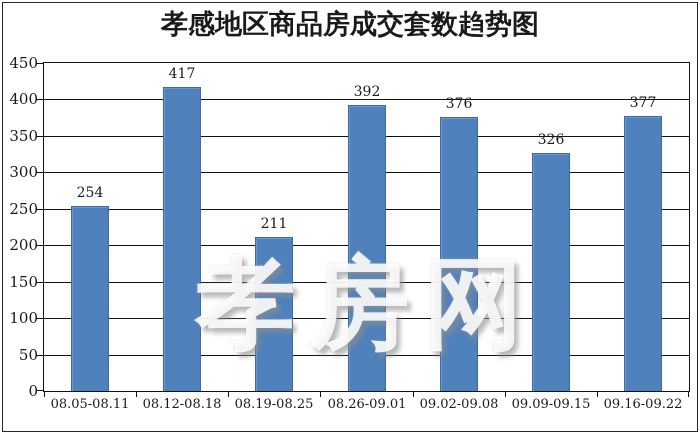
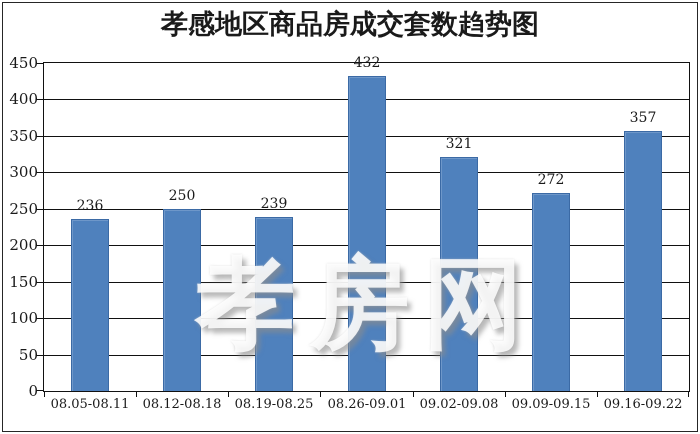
08.05-08.11: 254 -> 236
08.12-08.18: 417 -> 250
08.19-08.25: 211 -> 239
08.26-09.01: 392 -> 432
09.02-09.08: 376 -> 321
09.09-09.15: 326 -> 272
09.16-09.22: 377 -> 357
